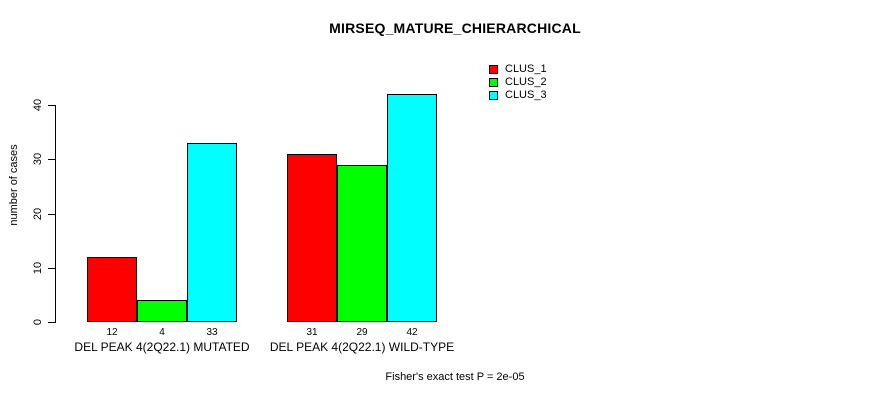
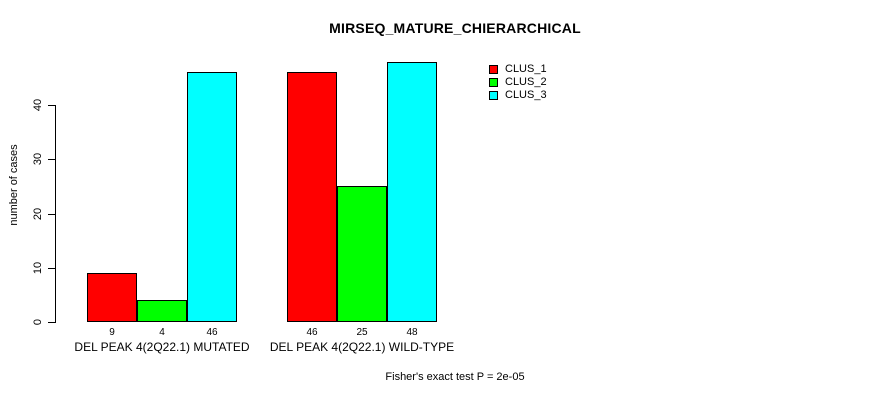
CLUS_1/DEL PEAK 4(2Q22.1) MUTATED: 12 -> 9
CLUS_3/DEL PEAK 4(2Q22.1) MUTATED: 33 -> 46
CLUS_1/DEL PEAK 4(2Q22.1) WILD-TYPE: 31 -> 46
CLUS_2/DEL PEAK 4(2Q22.1) WILD-TYPE: 29 -> 25
CLUS_3/DEL PEAK 4(2Q22.1) WILD-TYPE: 42 -> 48
